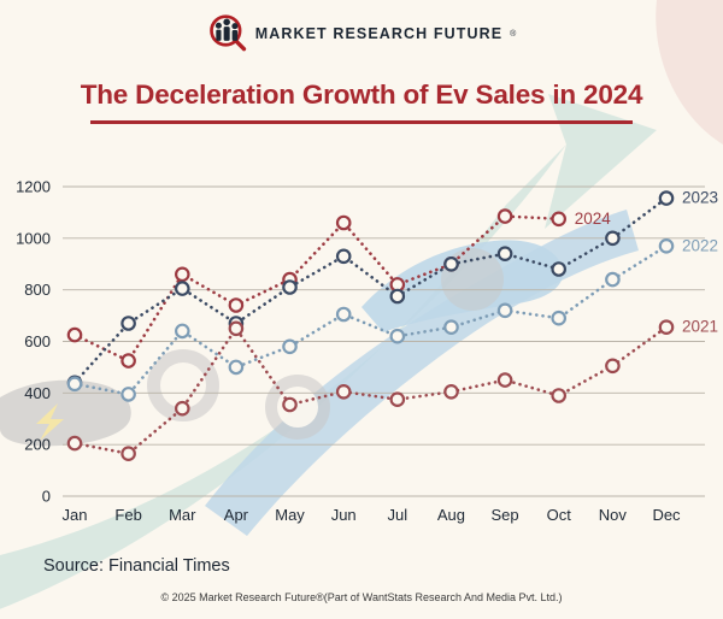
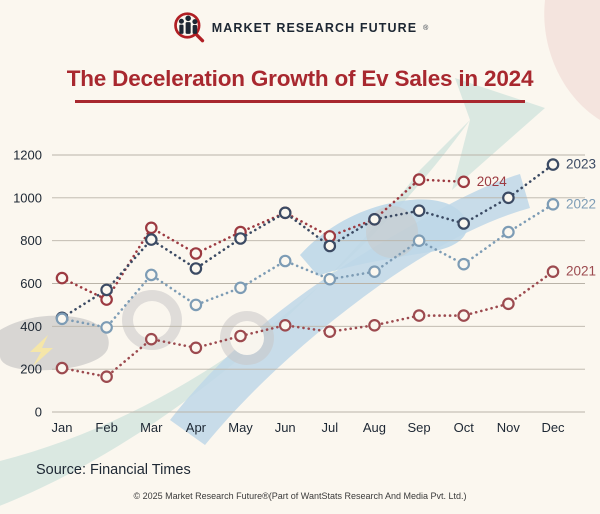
2023/Feb: 670 -> 570
2021/Apr: 650 -> 300
2024/Jun: 1060 -> 930
2022/Sep: 720 -> 800
2021/Oct: 390 -> 450
